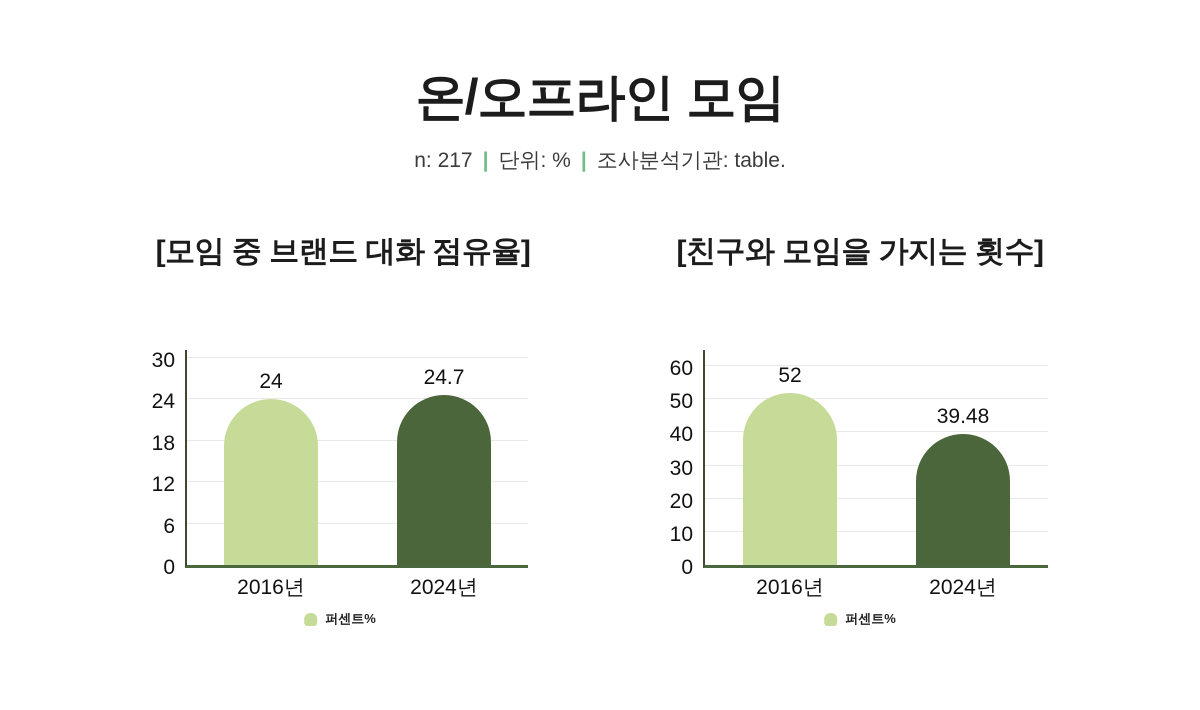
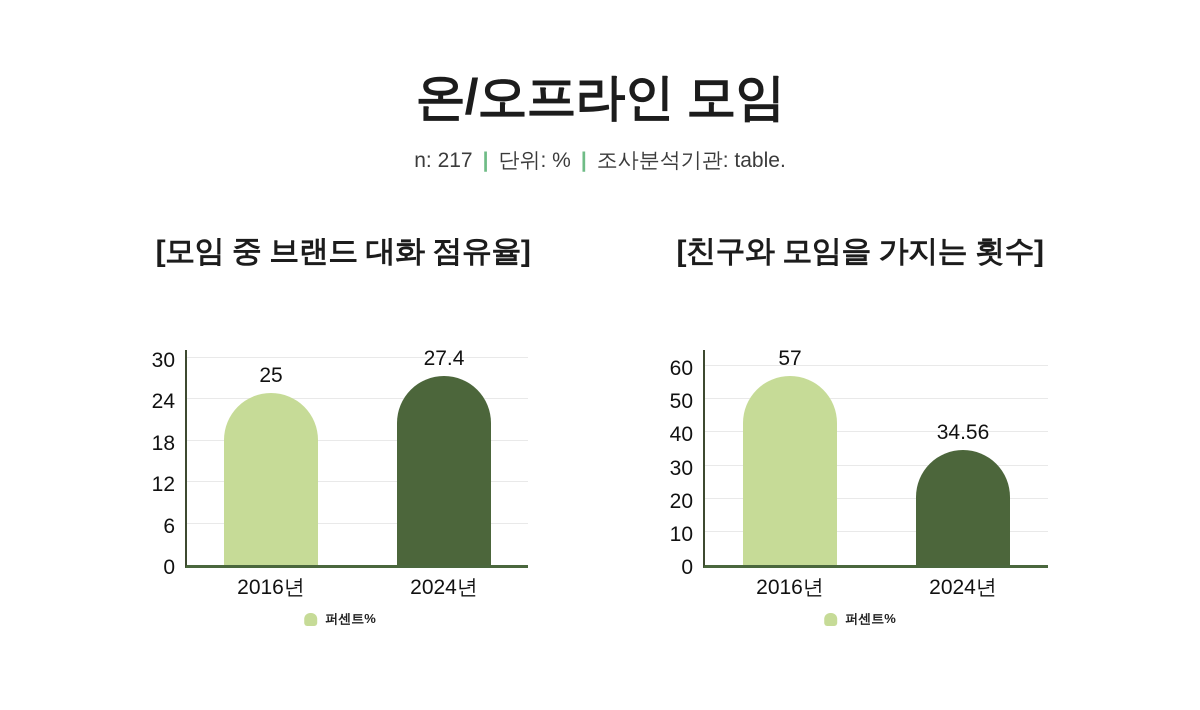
[모임 중 브랜드 대화 점유율]/2016년: 24 -> 25
[모임 중 브랜드 대화 점유율]/2024년: 24.7 -> 27.4
[친구와 모임을 가지는 횟수]/2016년: 52 -> 57
[친구와 모임을 가지는 횟수]/2024년: 39.48 -> 34.56
